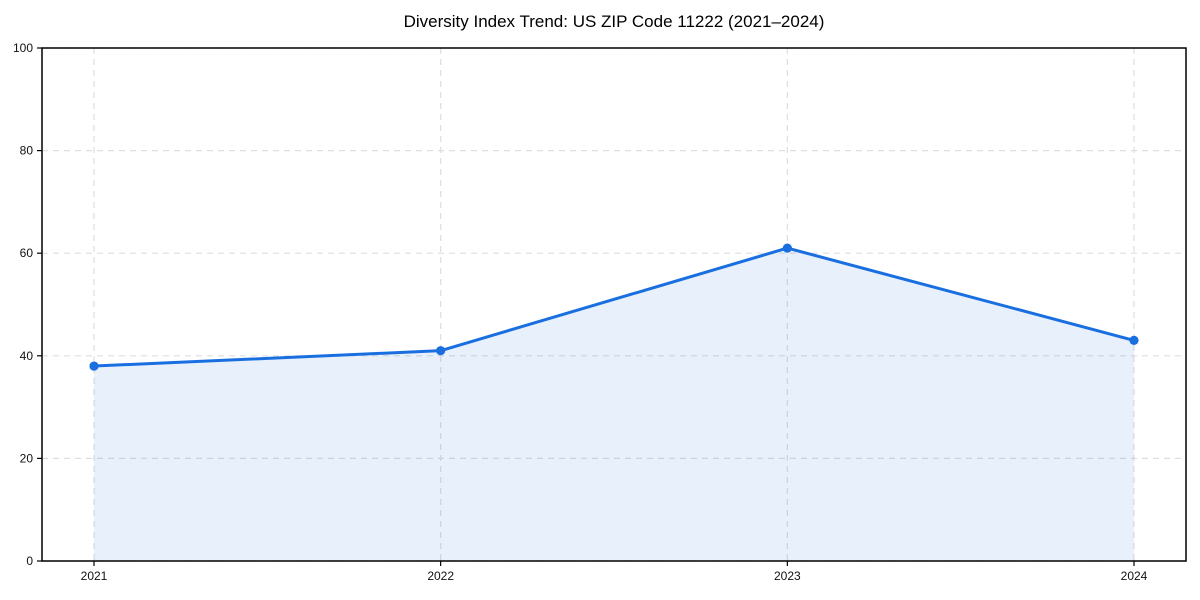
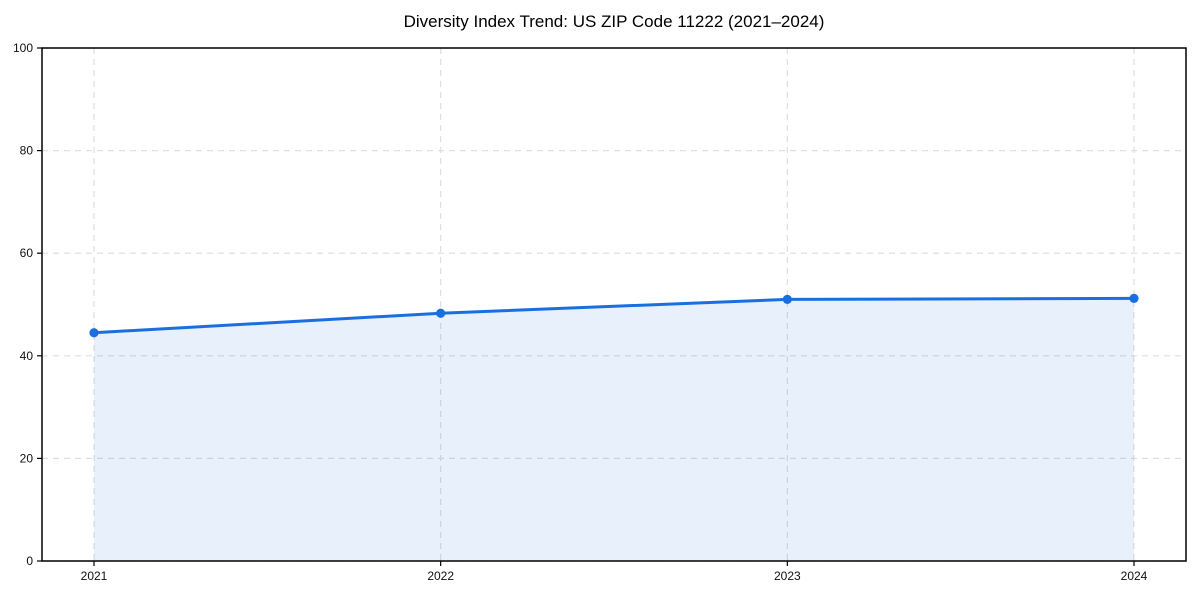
2021: 38 -> 44
2022: 41 -> 48
2023: 61 -> 51
2024: 43 -> 51
